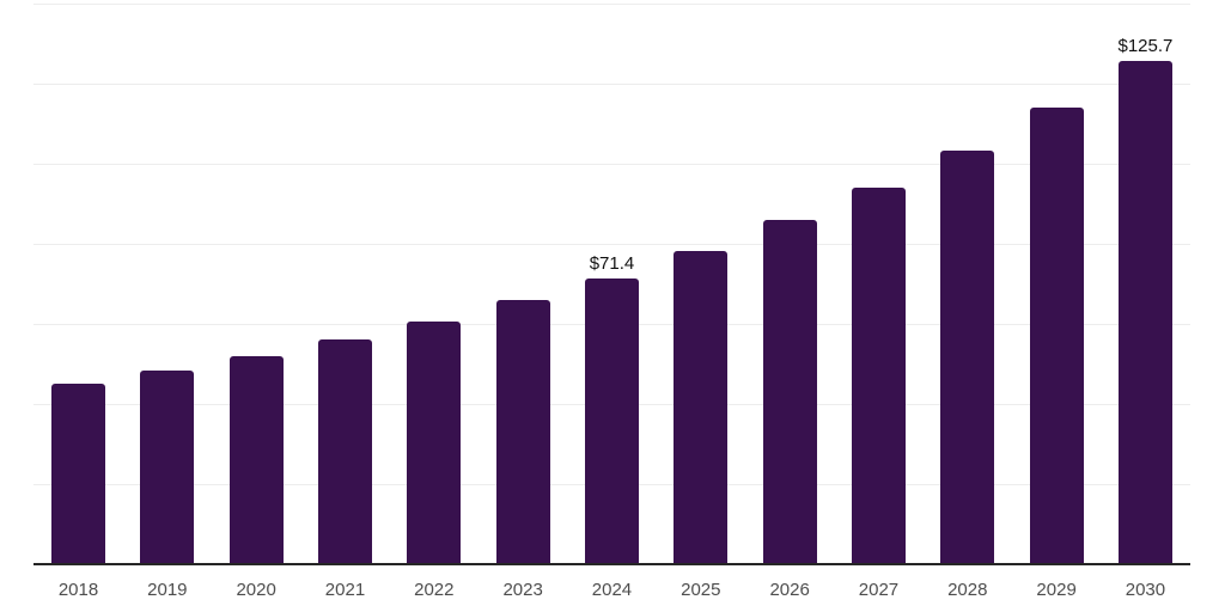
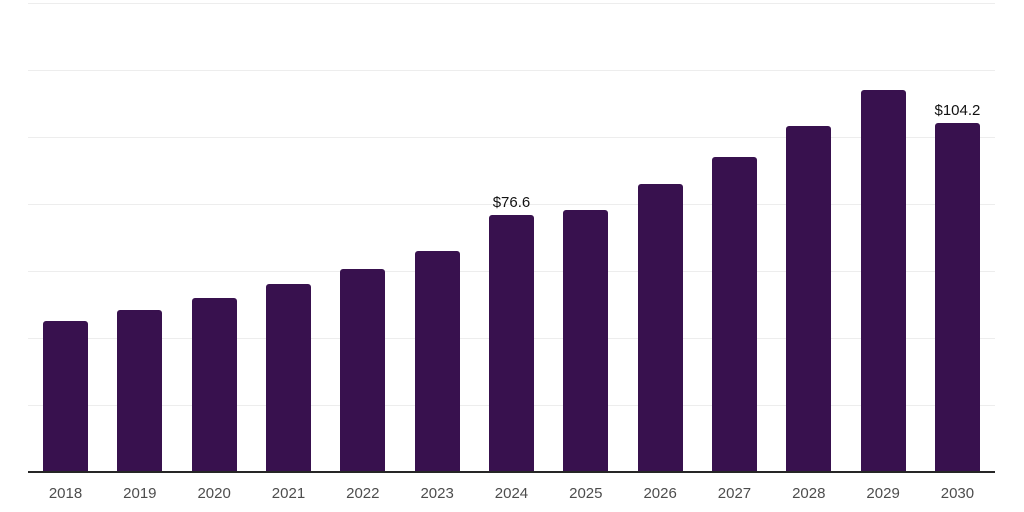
2024: $71.4 -> $76.6
2030: $125.7 -> $104.2
